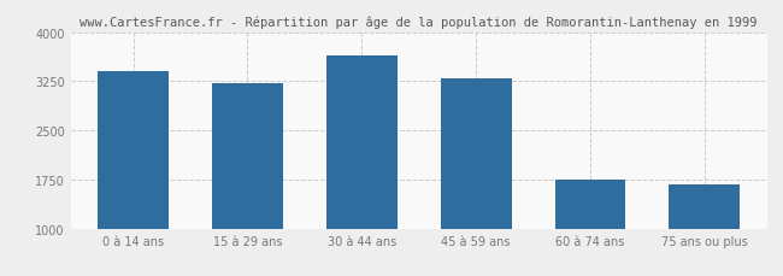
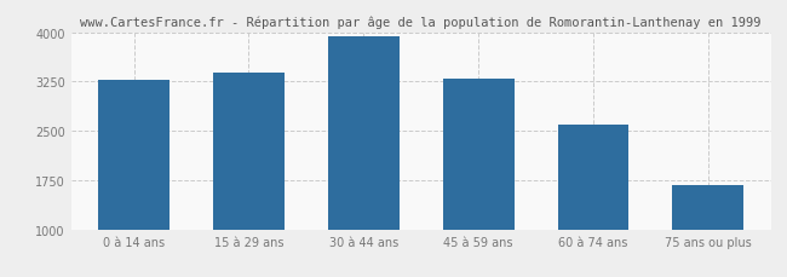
0 à 14 ans: 3400 -> 3270
15 à 29 ans: 3220 -> 3390
30 à 44 ans: 3640 -> 3940
60 à 74 ans: 1760 -> 2600
